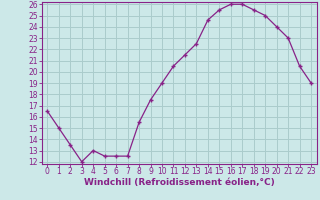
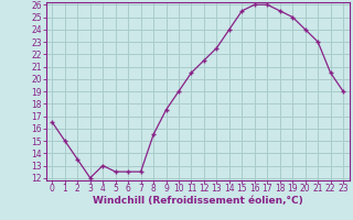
14: 24.6 -> 24.0
